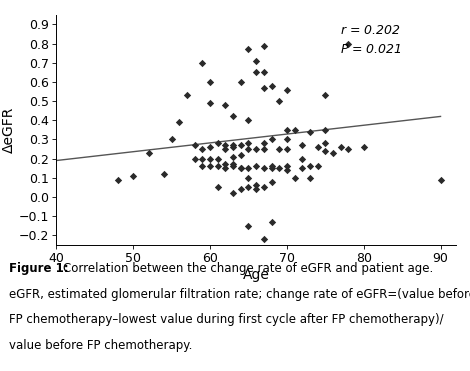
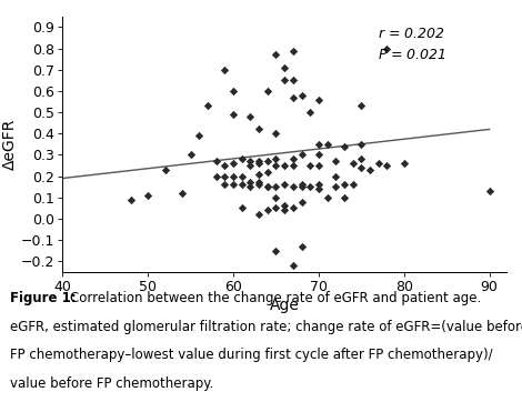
90: 0.09 -> 0.13
